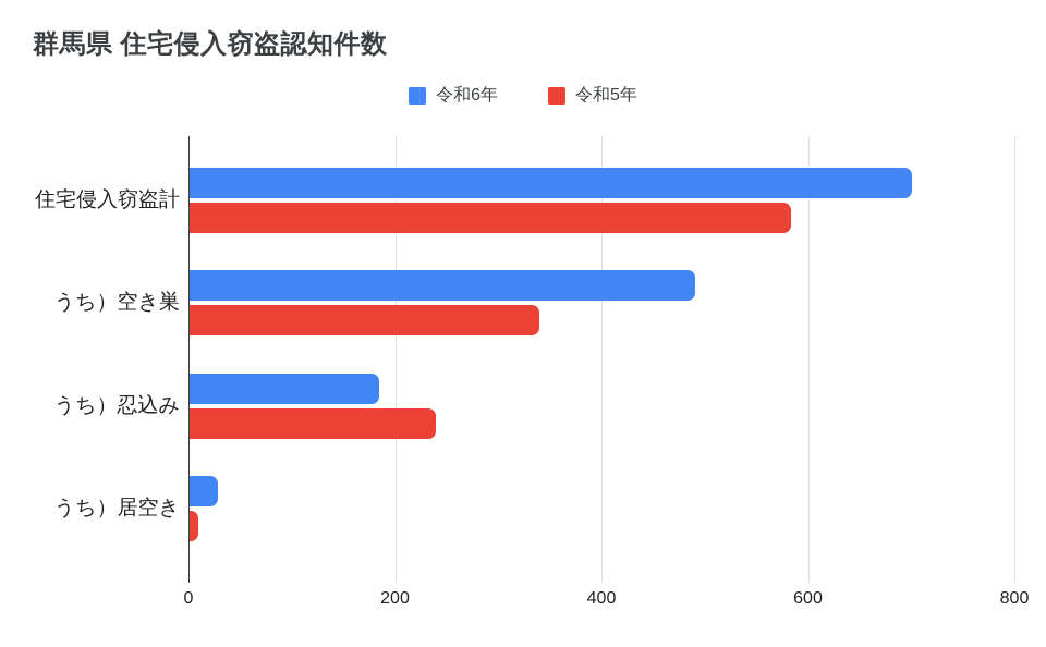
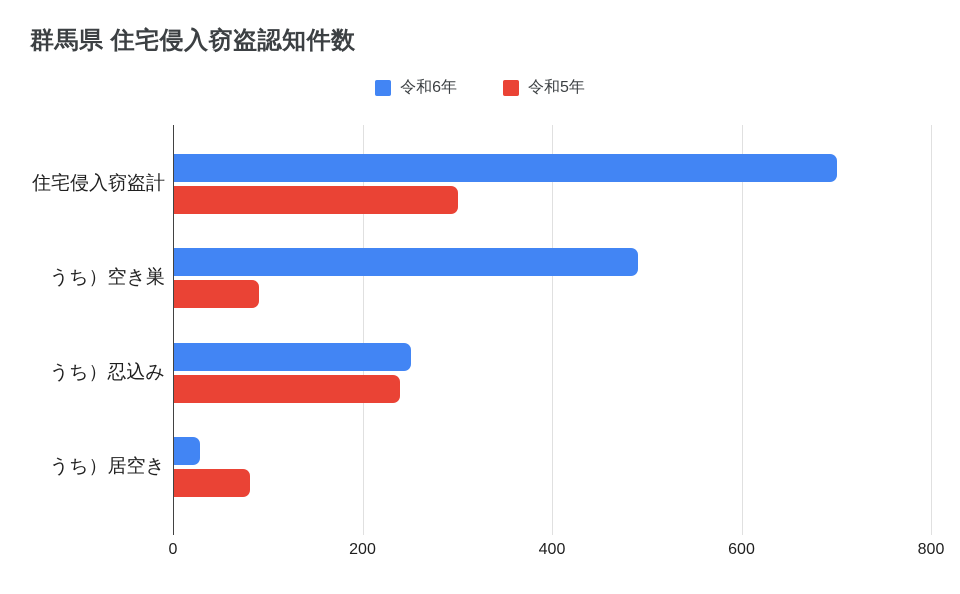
令和5年/住宅侵入窃盗計: 580 -> 300
令和5年/うち）空き巣: 340 -> 90
令和6年/うち）忍込み: 180 -> 250
令和5年/うち）居空き: 10 -> 80
